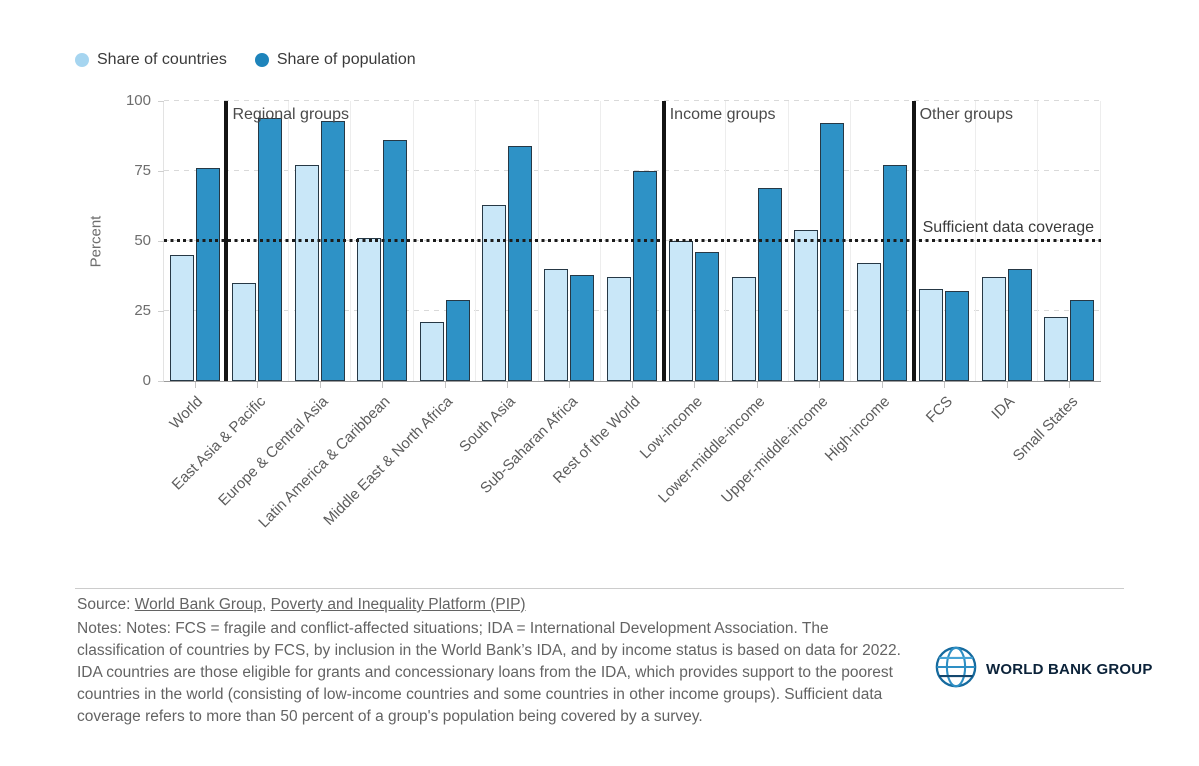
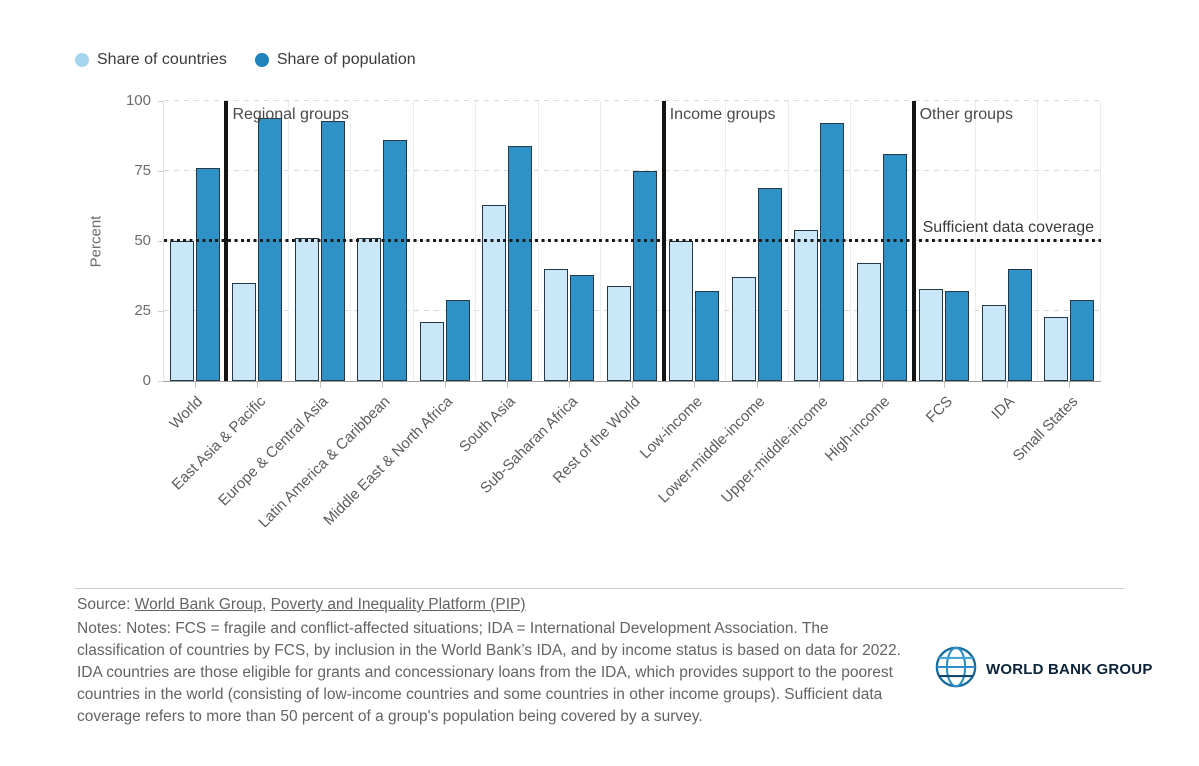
Share of countries/World: 45 -> 50
Share of countries/Europe & Central Asia: 77 -> 51
Share of countries/Rest of the World: 37 -> 34
Share of population/Low-income: 46 -> 32
Share of population/High-income: 77 -> 81
Share of countries/IDA: 37 -> 27
